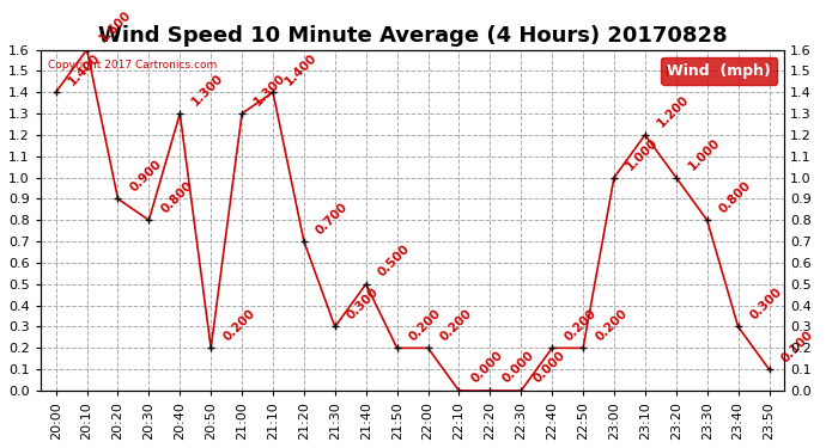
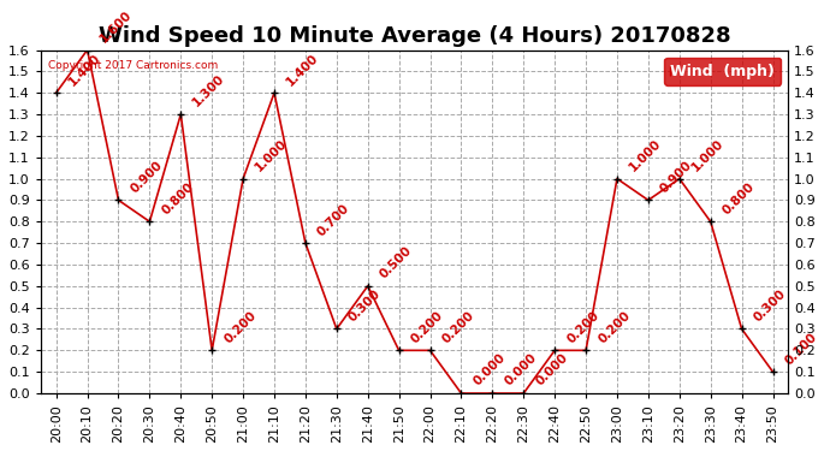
21:00: 1.300 -> 1.000
23:10: 1.200 -> 0.900
